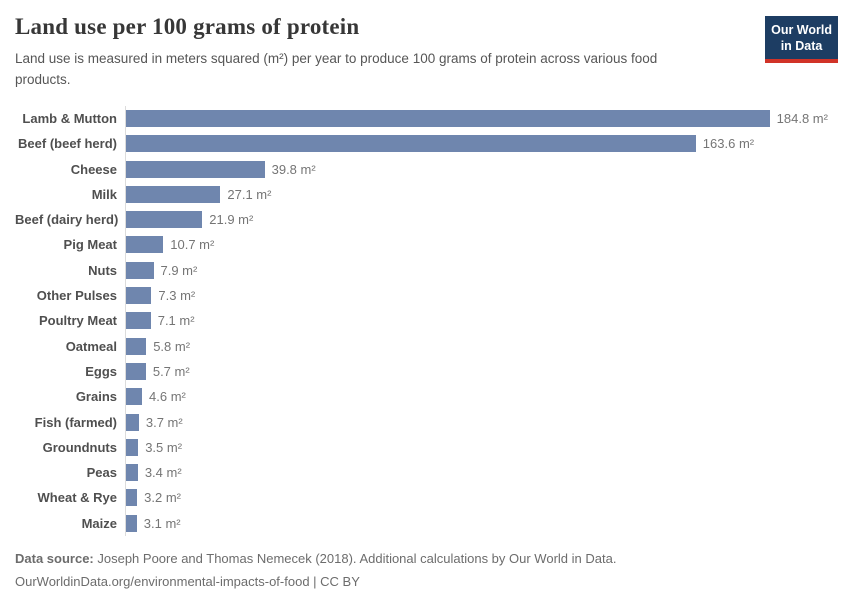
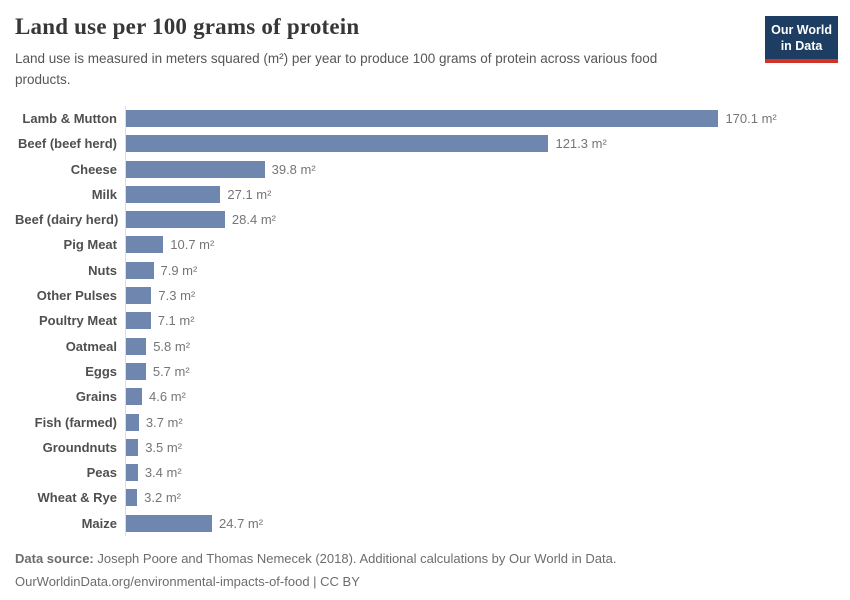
Lamb & Mutton: 184.8 -> 170.1
Beef (beef herd): 163.6 -> 121.3
Beef (dairy herd): 21.9 -> 28.4
Maize: 3.1 -> 24.7
